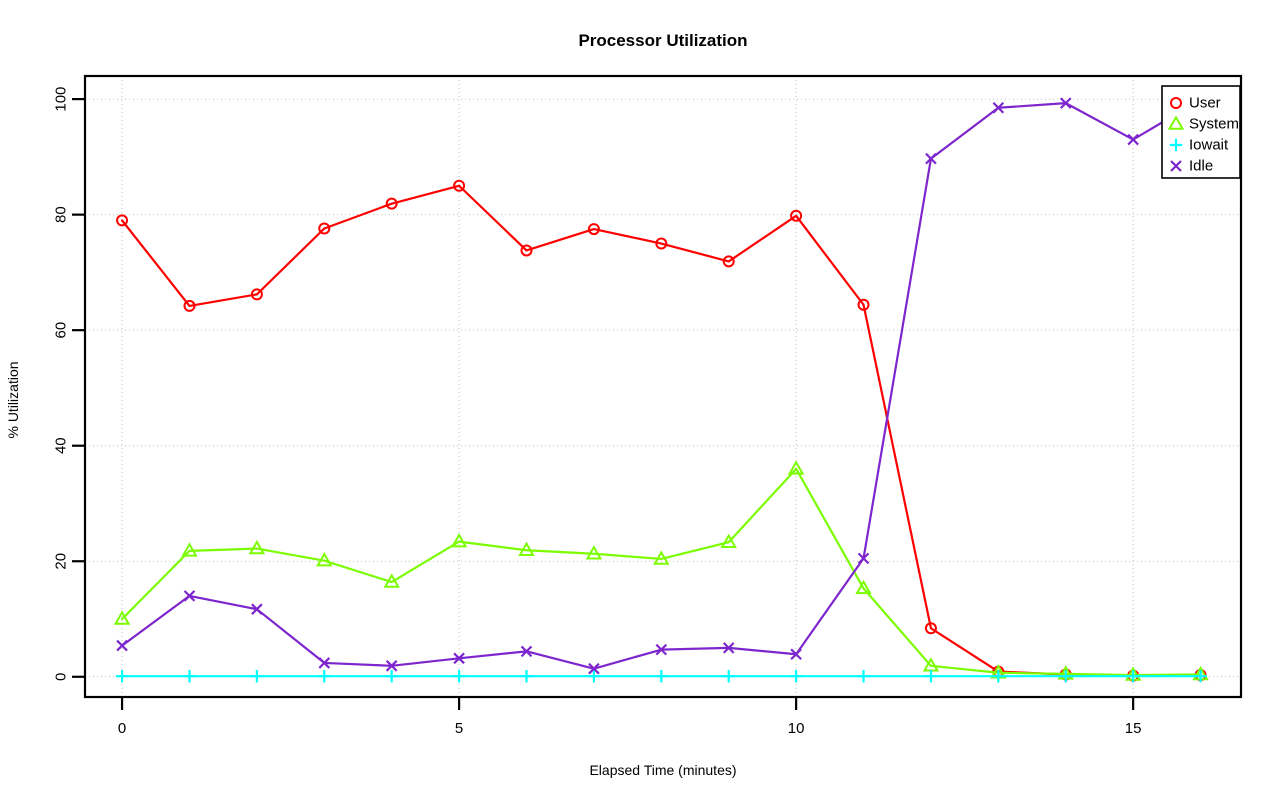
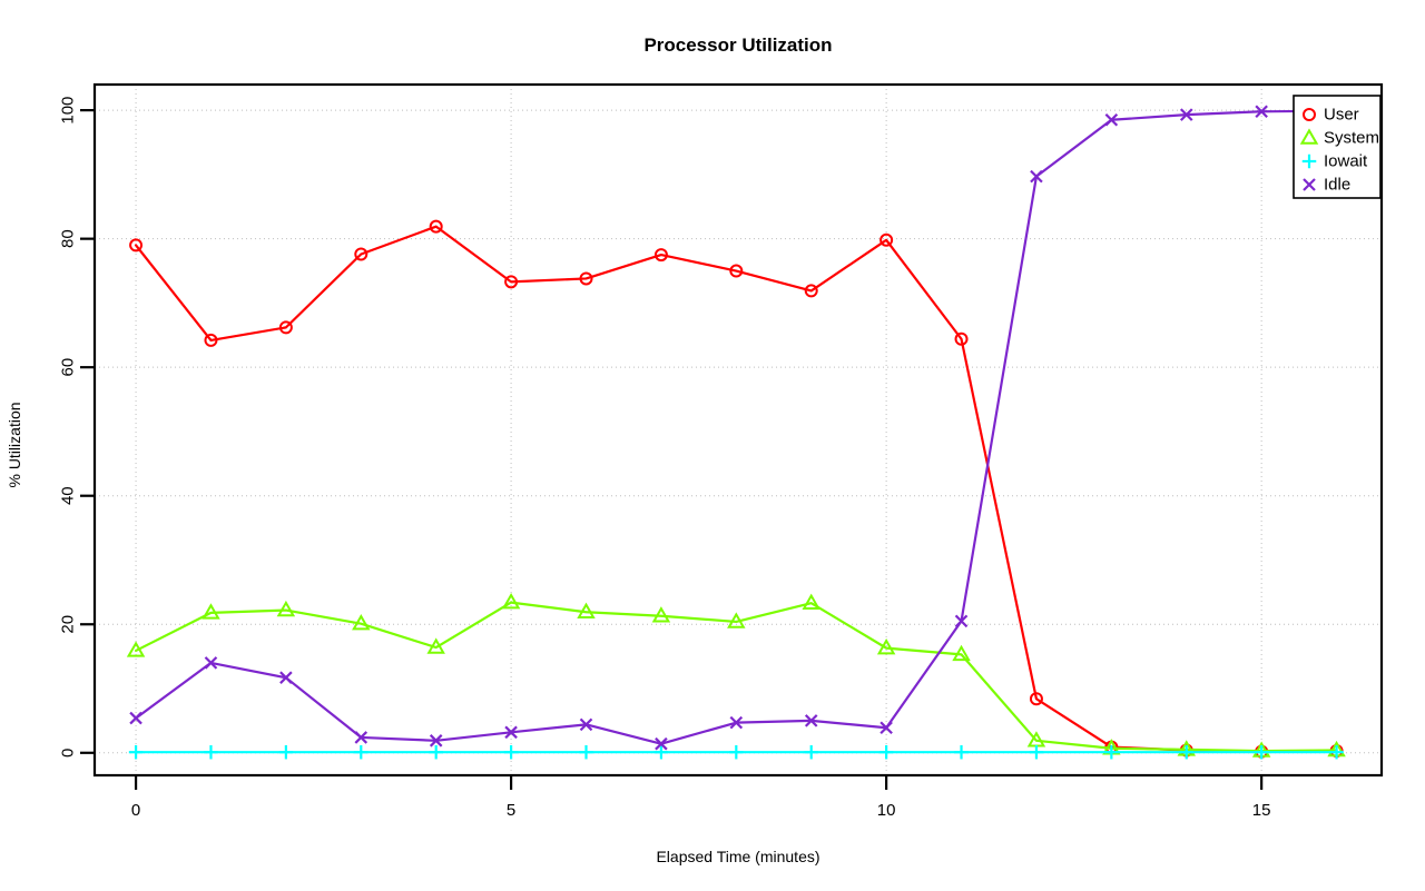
System/0: 10 -> 16
User/5: 85 -> 73
System/10: 36 -> 16
Idle/15: 93 -> 100
